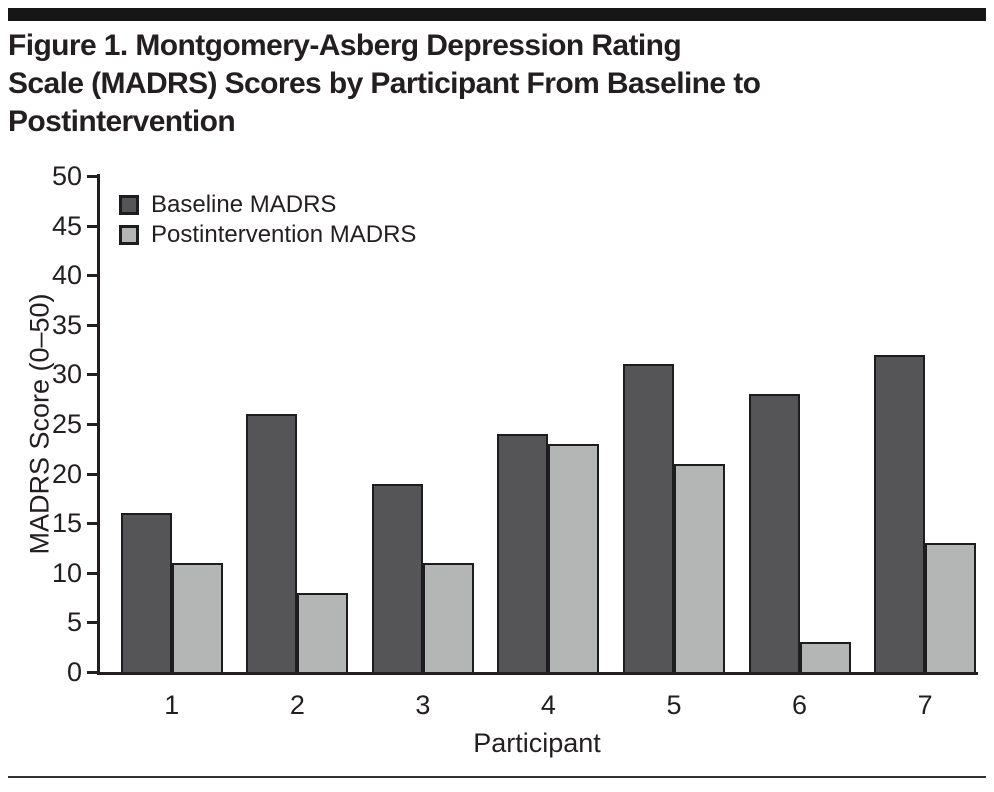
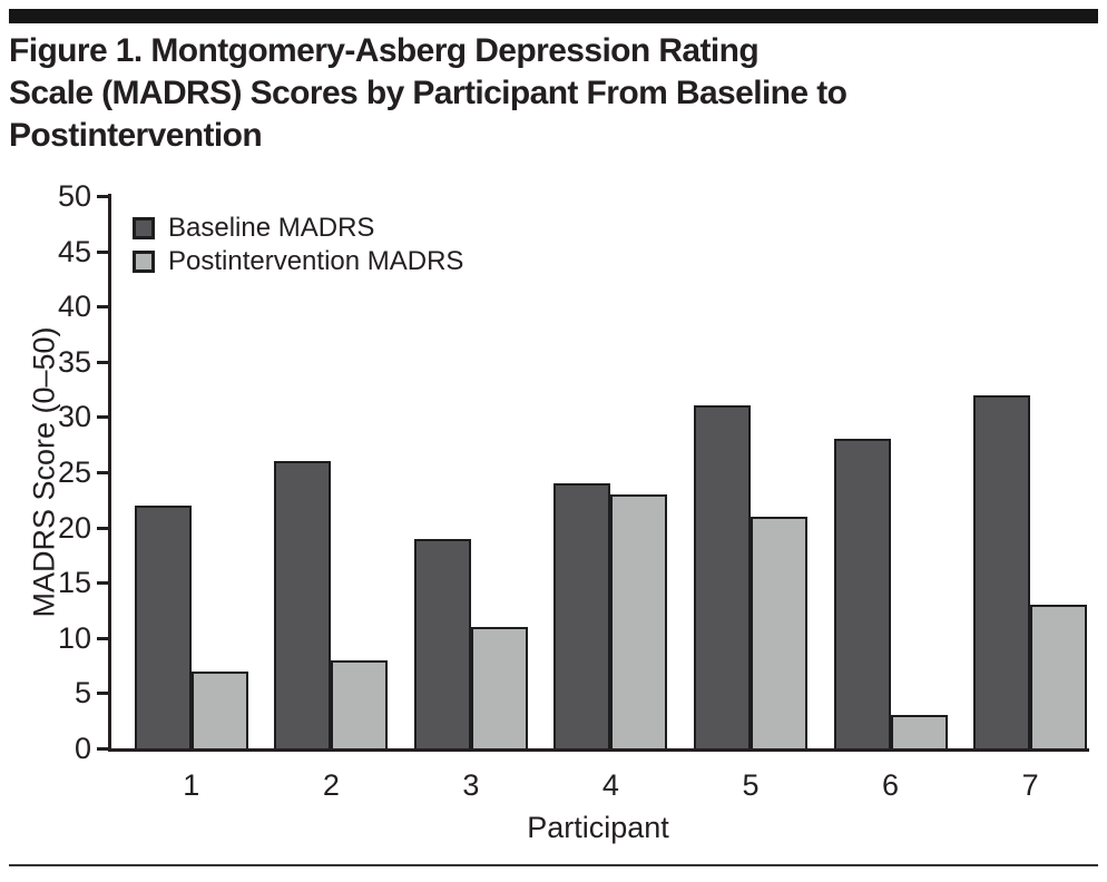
Baseline MADRS/1: 16 -> 22
Postintervention MADRS/1: 11 -> 7
